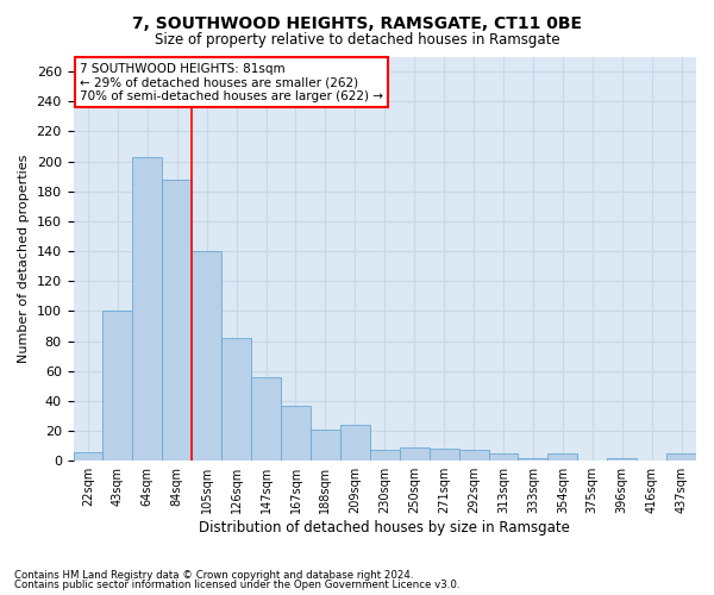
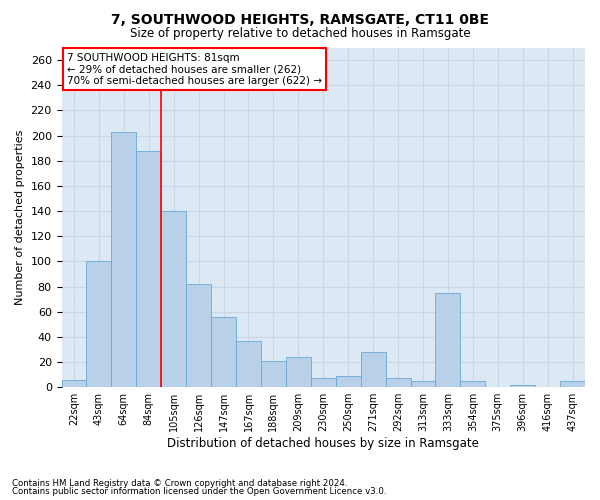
271sqm: 8 -> 28
333sqm: 2 -> 75
